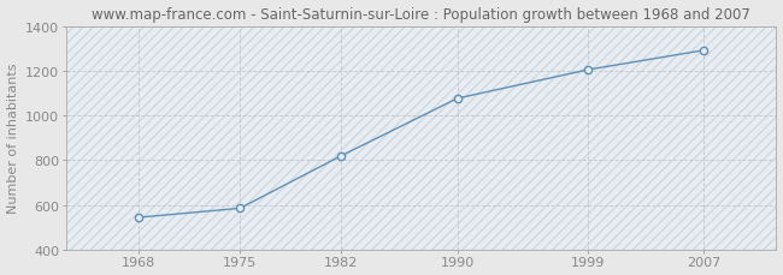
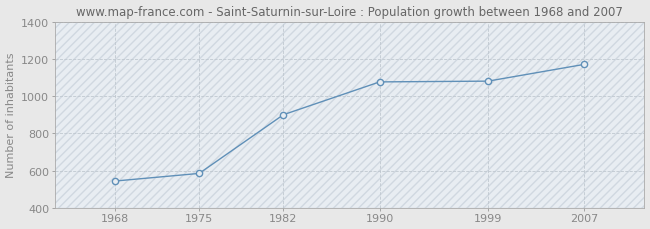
1982: 820 -> 900
1999: 1200 -> 1080
2007: 1290 -> 1170
